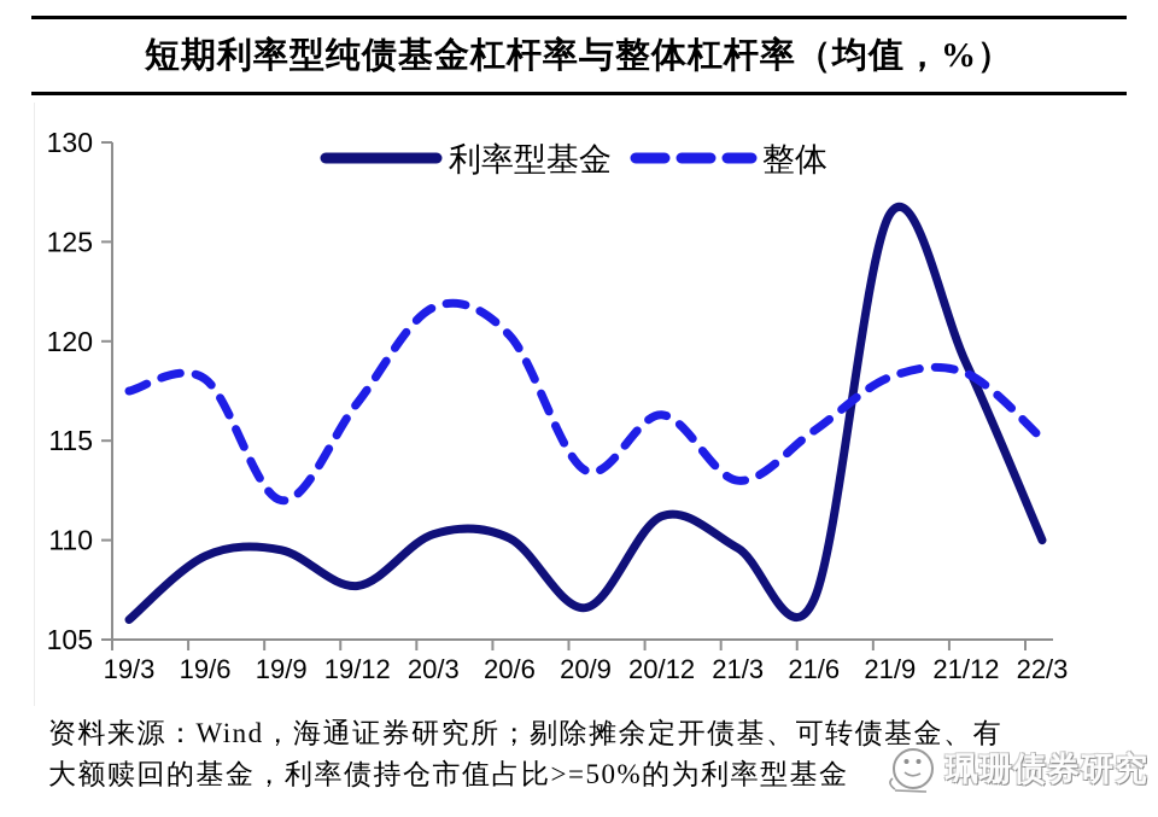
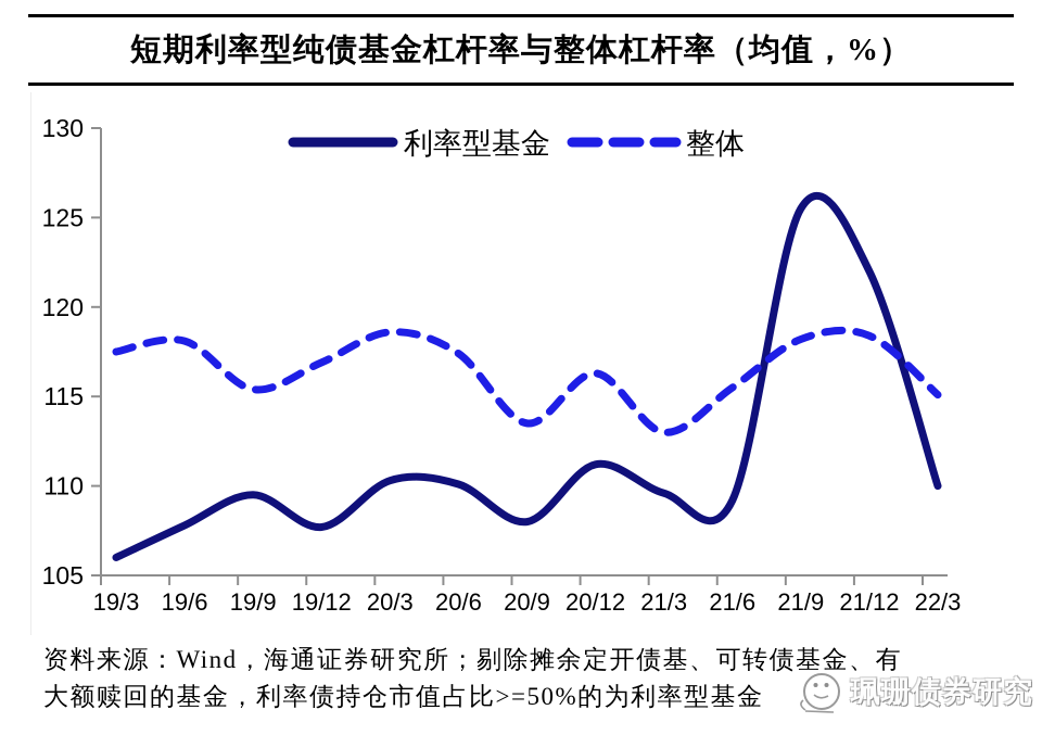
利率型基金/19/6: 109.2 -> 107.8
整体/19/9: 112.0 -> 115.4
整体/20/3: 121.7 -> 118.6
整体/20/6: 120.3 -> 117.4
利率型基金/20/9: 106.6 -> 108.0
利率型基金/21/6: 107.0 -> 109.2
利率型基金/21/9: 126.4 -> 125.5
利率型基金/21/12: 118.9 -> 122.0
